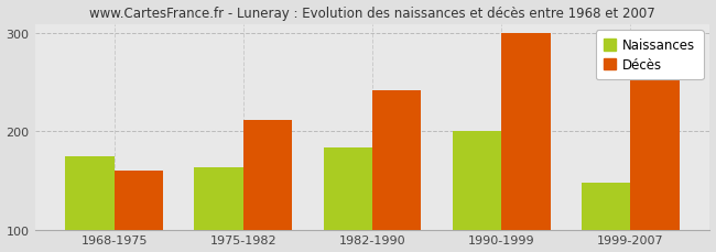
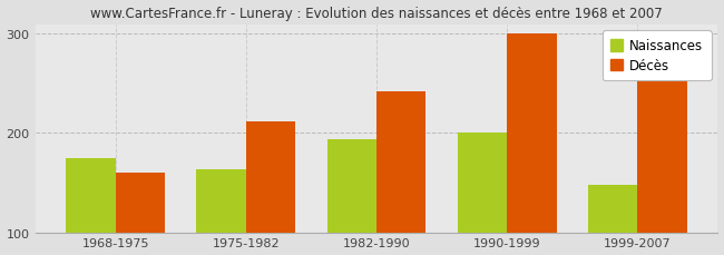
Naissances/1982-1990: 184 -> 194
